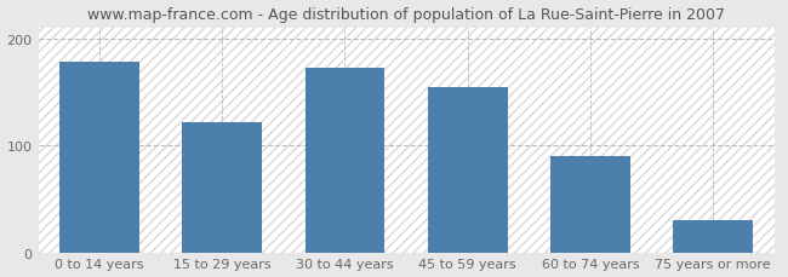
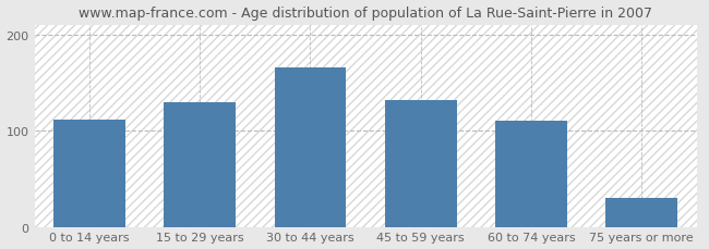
0 to 14 years: 178 -> 112
15 to 29 years: 122 -> 130
30 to 44 years: 173 -> 166
45 to 59 years: 155 -> 132
60 to 74 years: 90 -> 110
